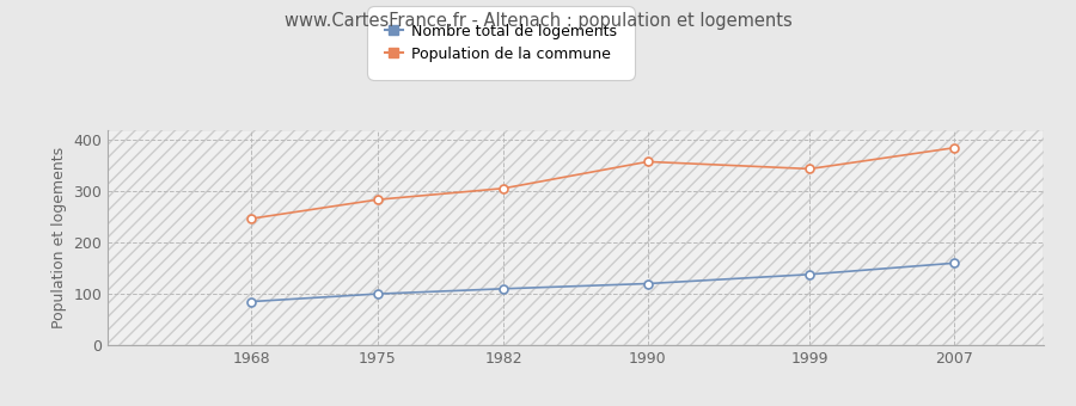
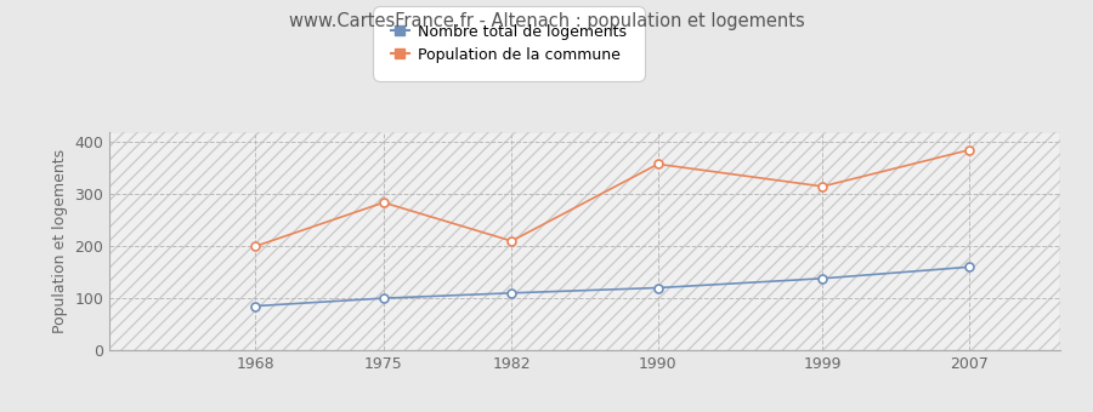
Population de la commune/1968: 247 -> 200
Population de la commune/1982: 306 -> 210
Population de la commune/1999: 344 -> 315
